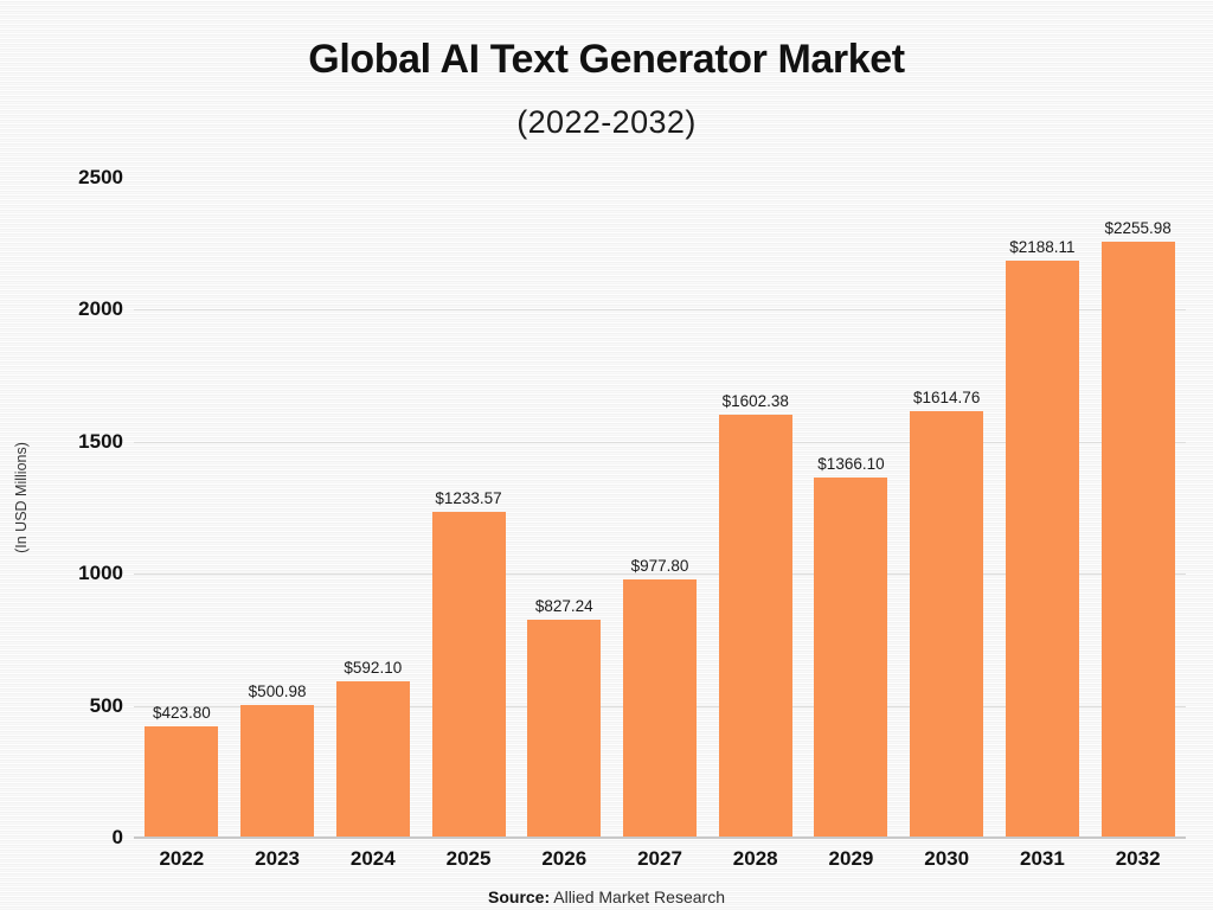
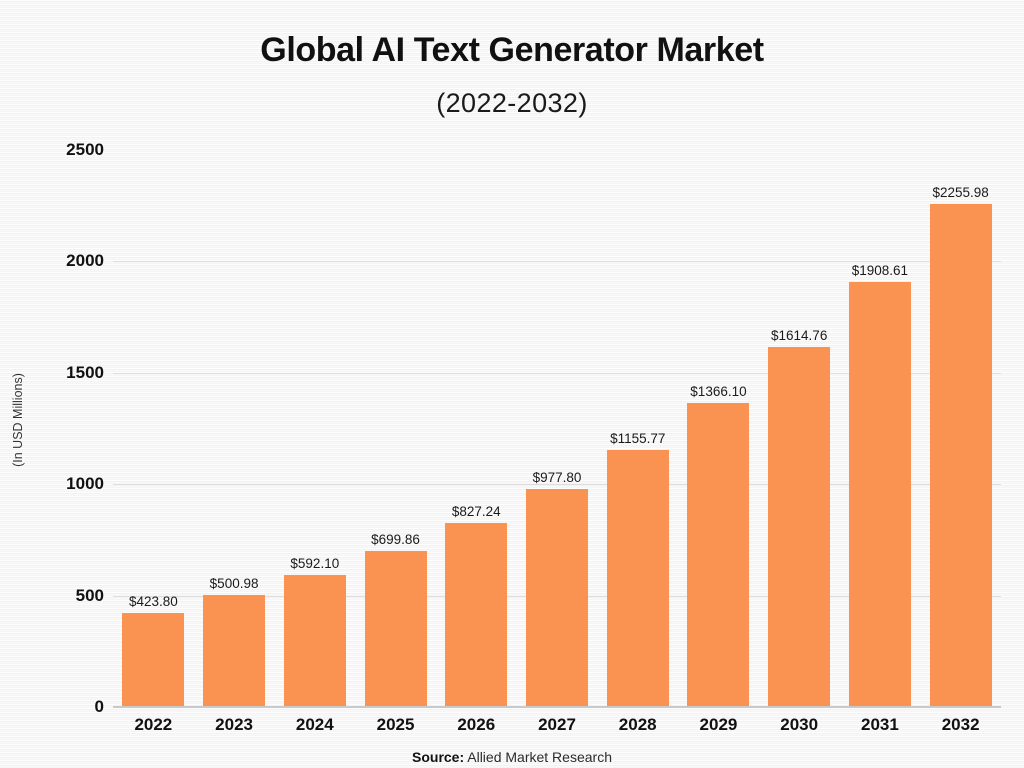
2025: $1233.57 -> $699.86
2028: $1602.38 -> $1155.77
2031: $2188.11 -> $1908.61
